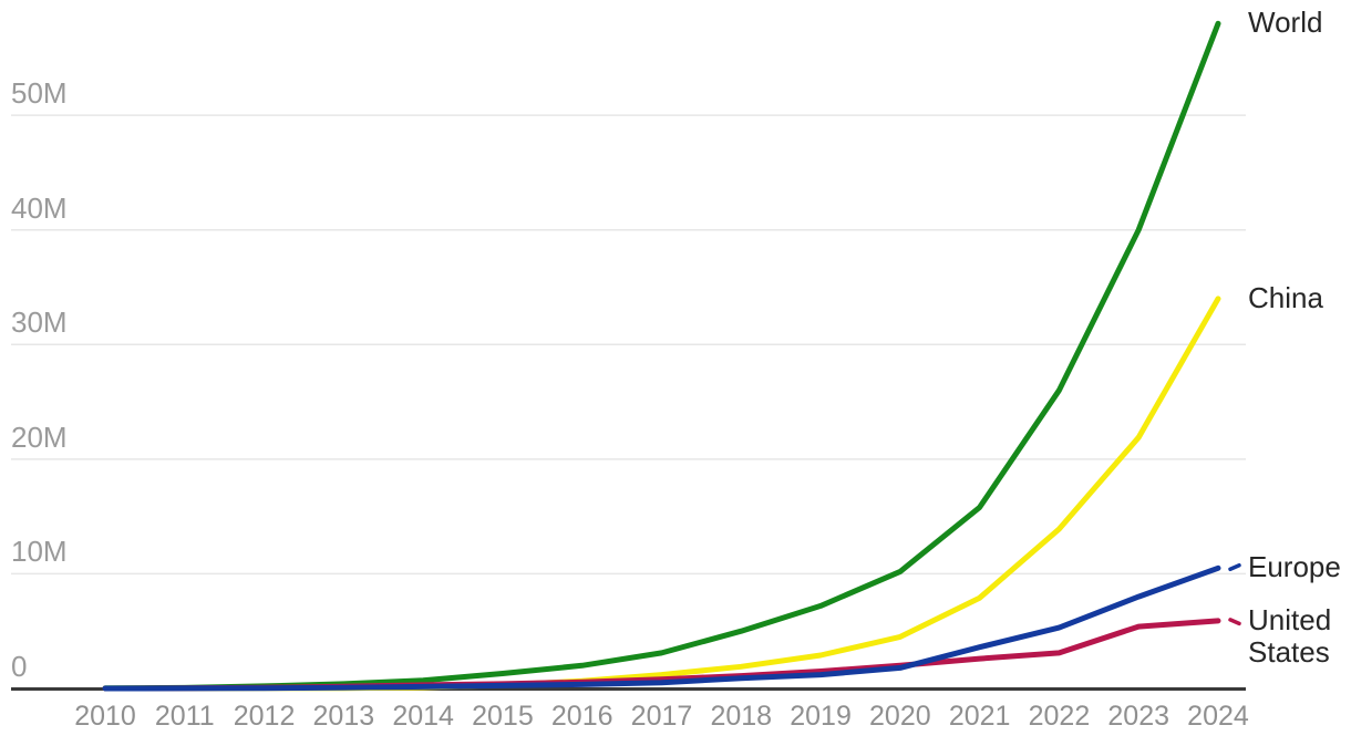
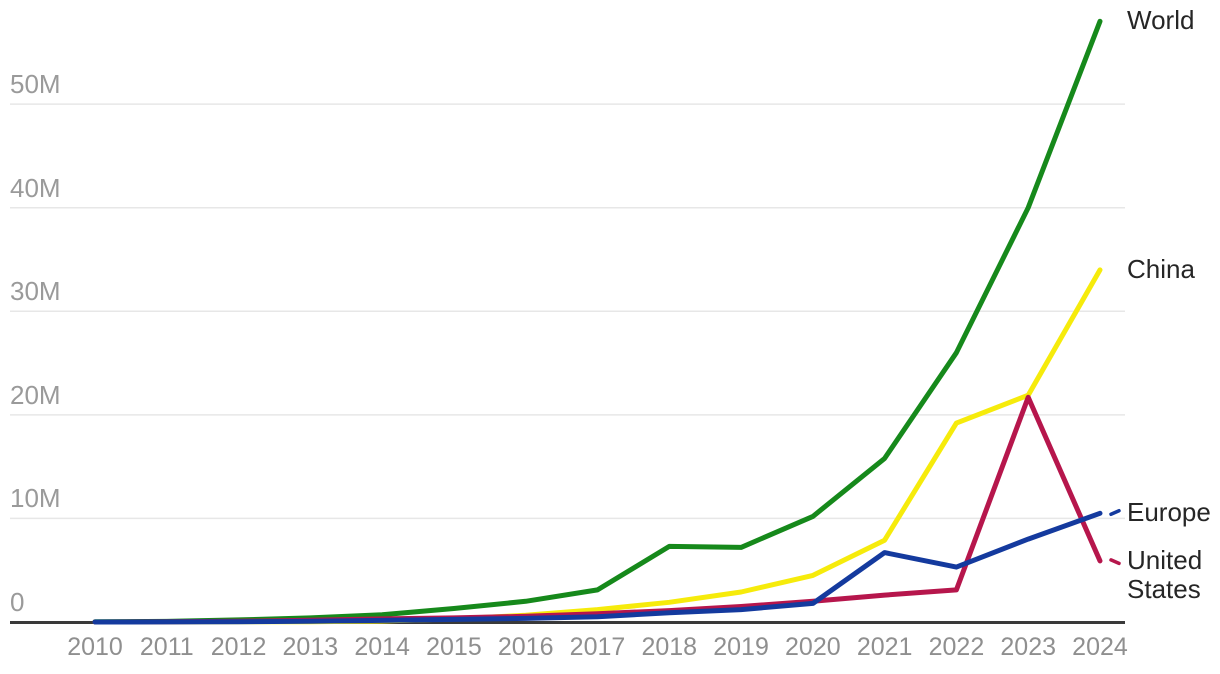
World/2018: 5.0M -> 7.3M
Europe/2021: 3.6M -> 6.7M
China/2022: 13.9M -> 19.2M
United States/2023: 5.4M -> 21.7M
